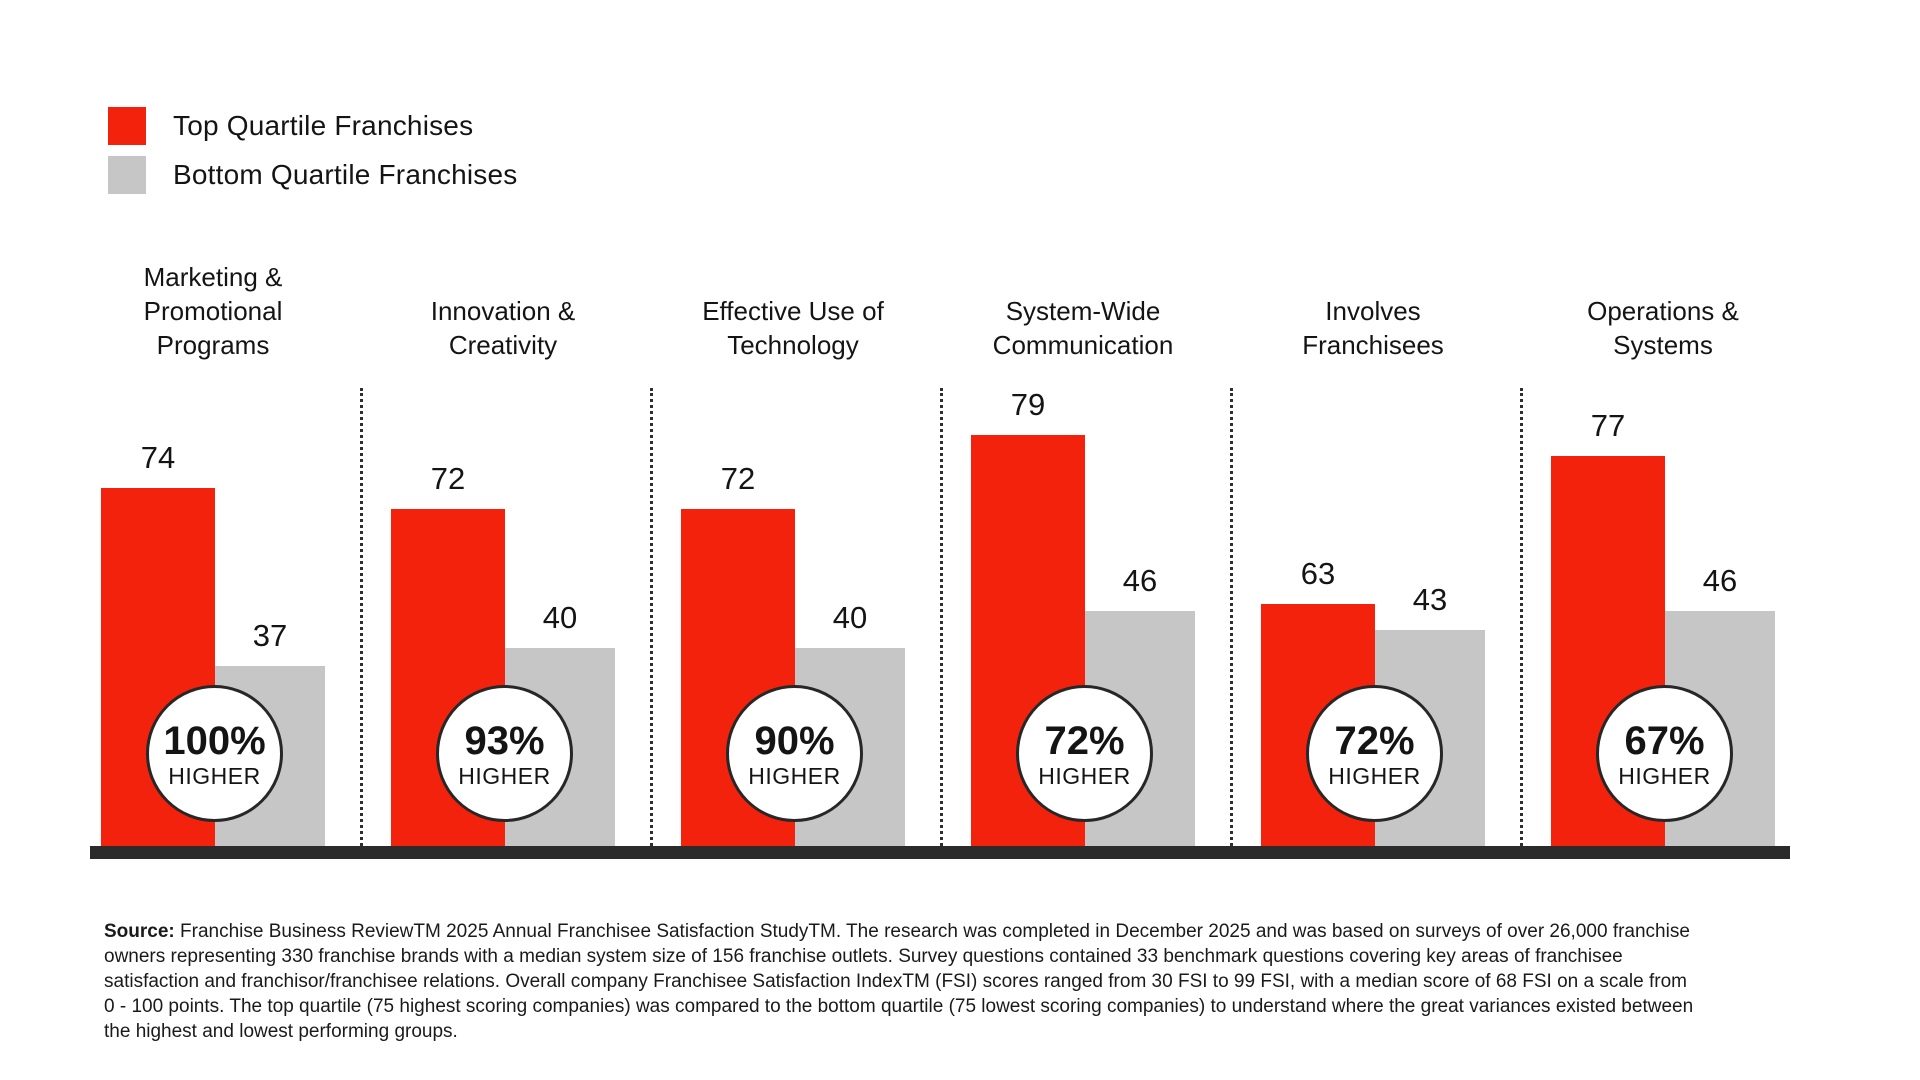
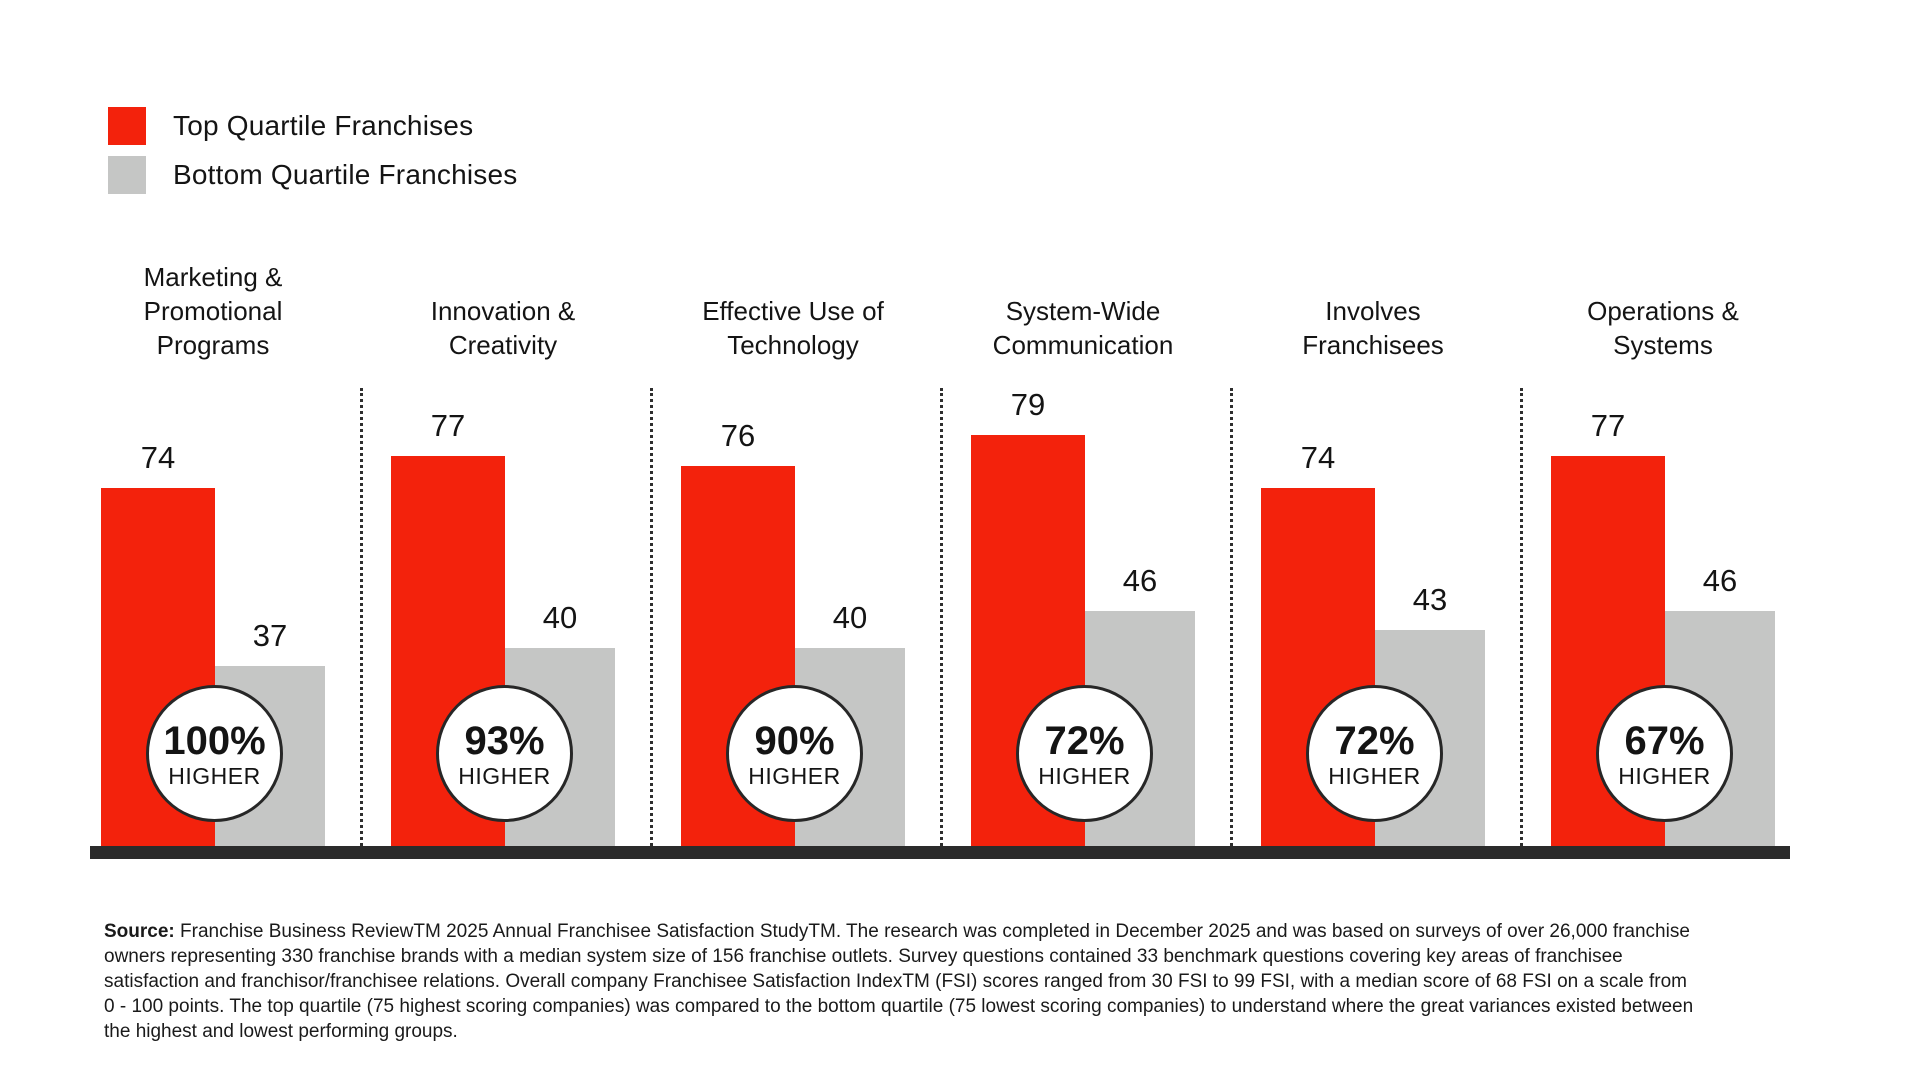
Top Quartile Franchises/Innovation & Creativity: 72 -> 77
Top Quartile Franchises/Effective Use of Technology: 72 -> 76
Top Quartile Franchises/Involves Franchisees: 63 -> 74
